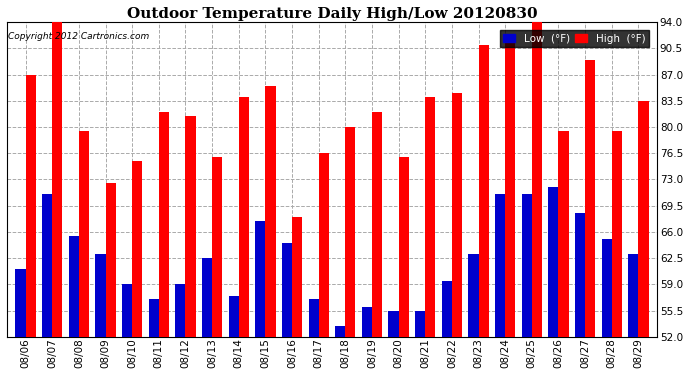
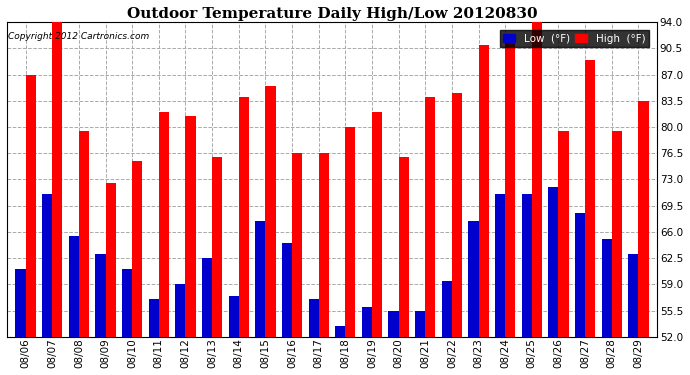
Low (°F)/08/10: 59.0 -> 61.0
High (°F)/08/16: 68.0 -> 76.5
Low (°F)/08/23: 63.0 -> 67.5
